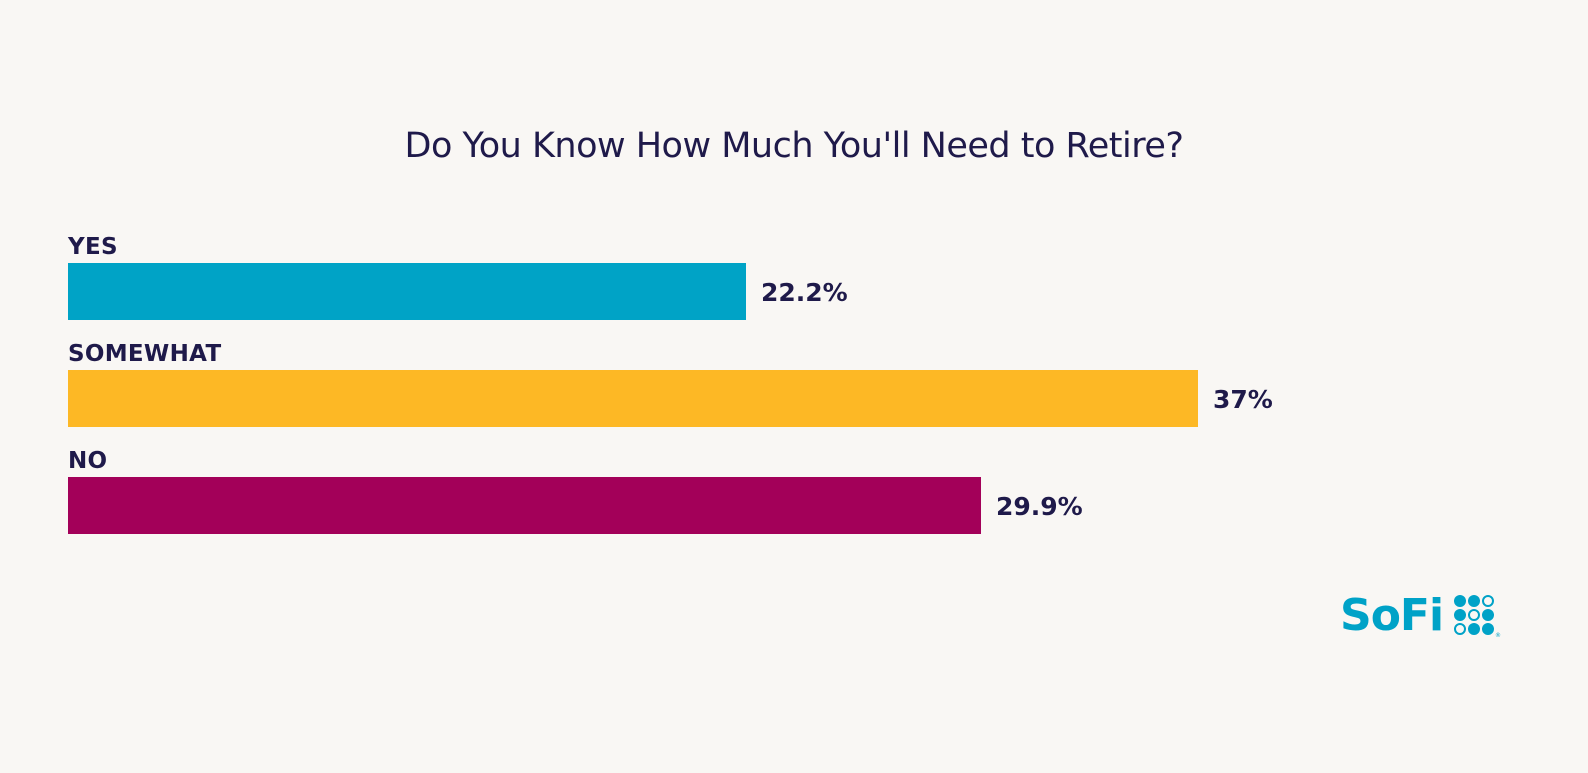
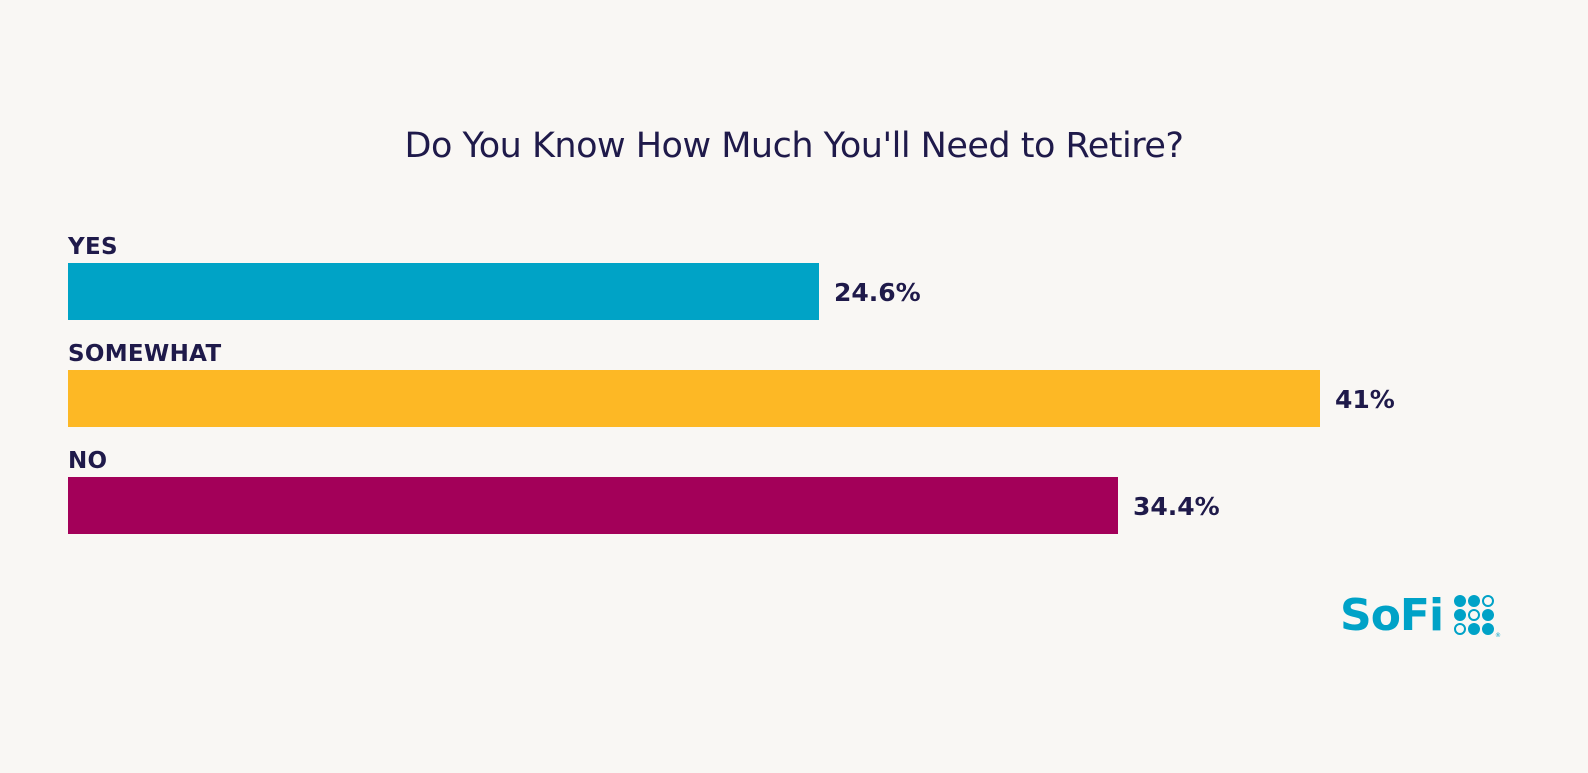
YES: 22.2% -> 24.6%
SOMEWHAT: 37% -> 41%
NO: 29.9% -> 34.4%
